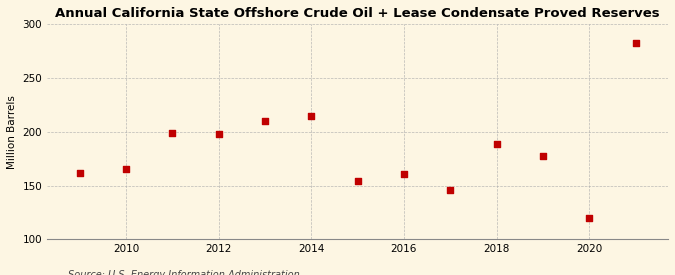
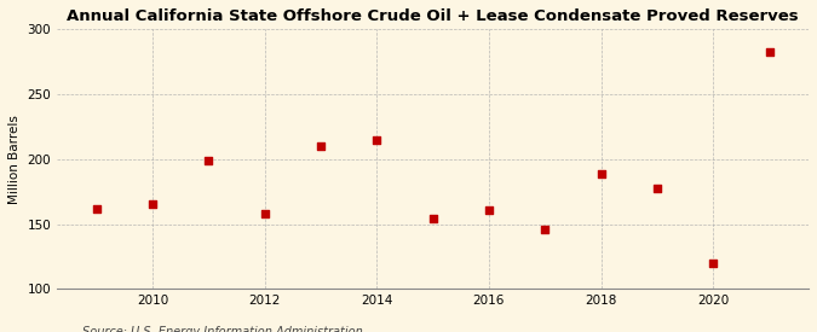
2012: 198 -> 158
